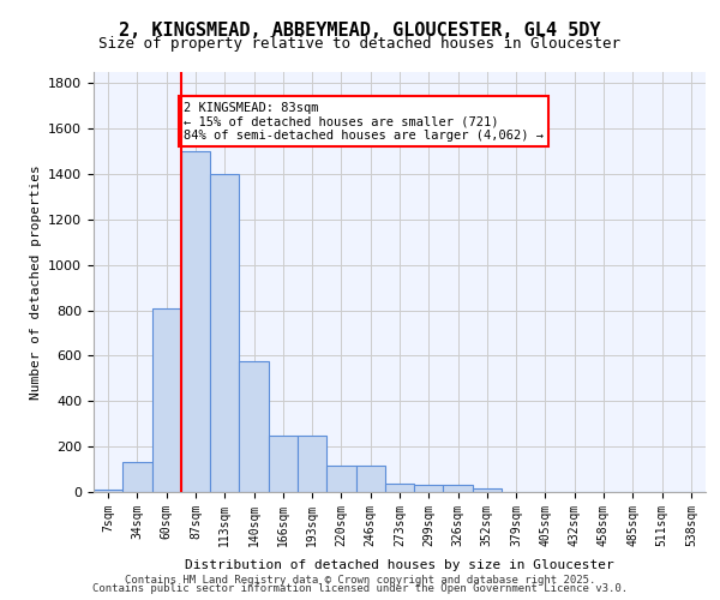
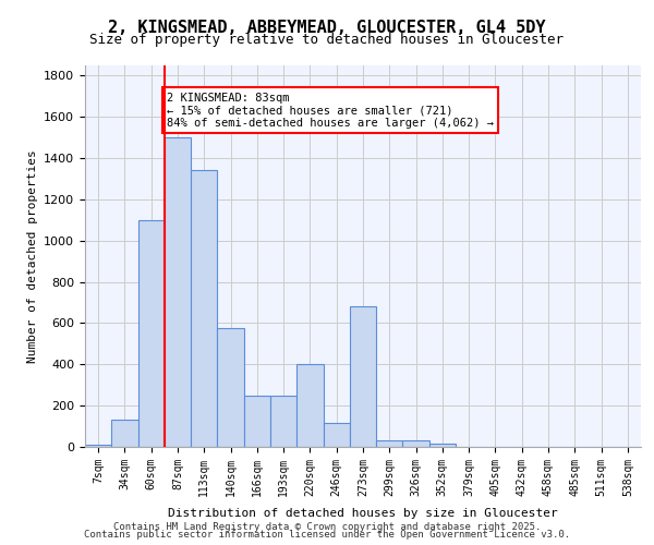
60sqm: 810 -> 1100
113sqm: 1400 -> 1340
220sqm: 120 -> 400
273sqm: 40 -> 680
